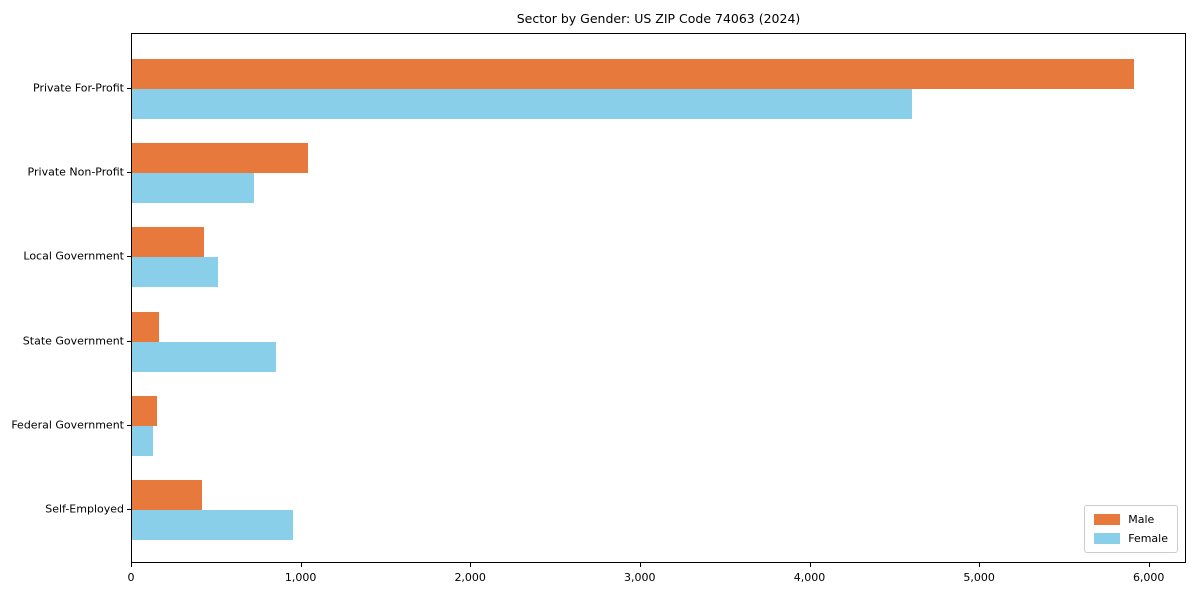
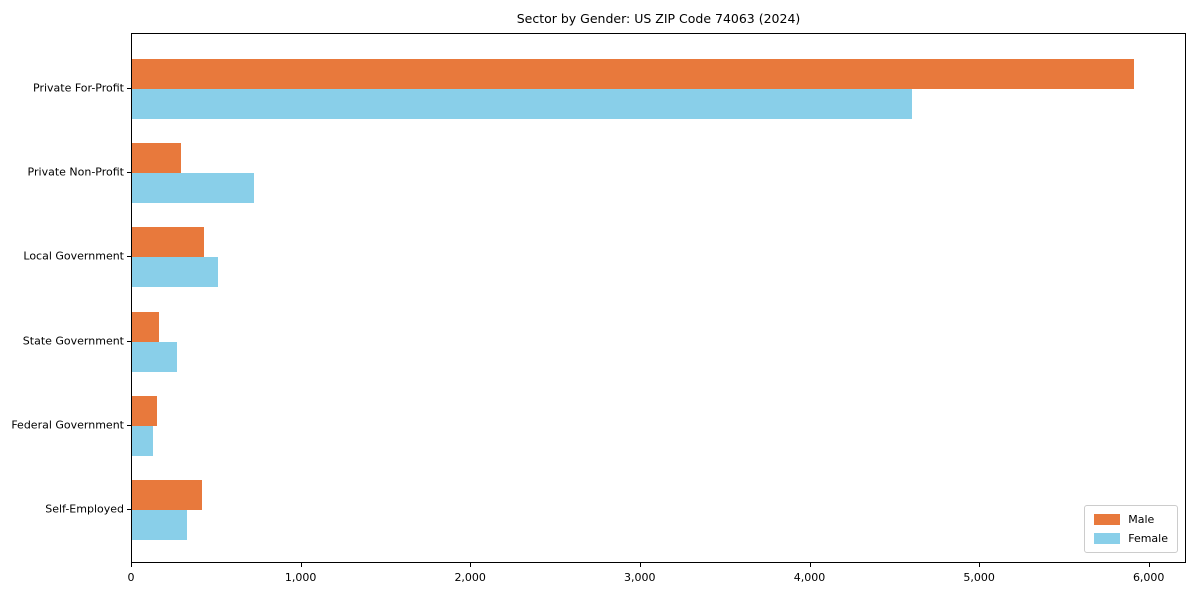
Male/Private Non-Profit: 1040 -> 290
Female/State Government: 850 -> 260
Female/Self-Employed: 950 -> 320
